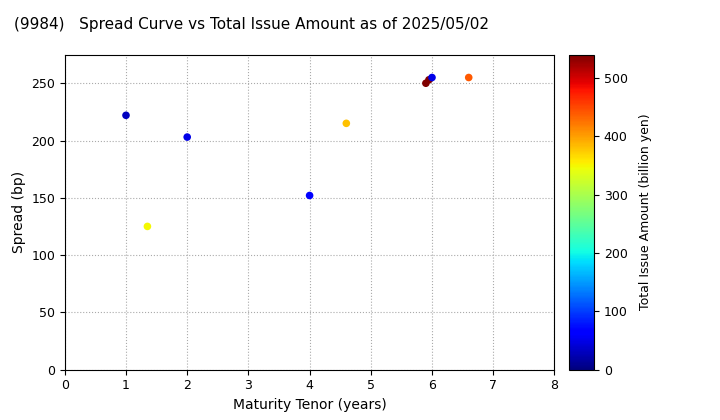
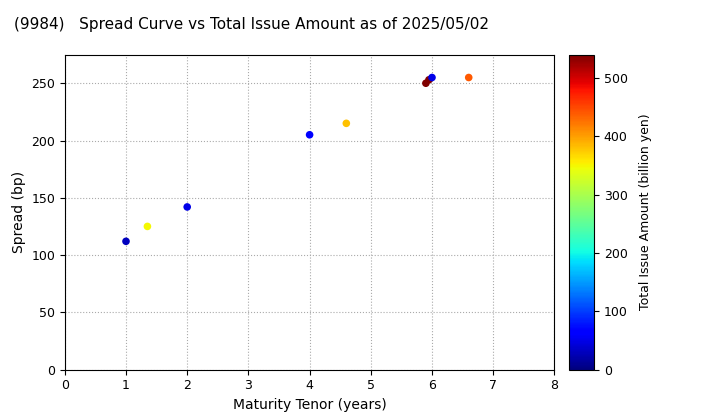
1: 222 -> 112
2: 203 -> 142
4: 152 -> 205
